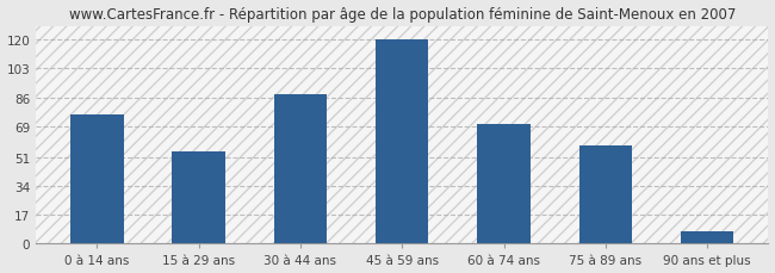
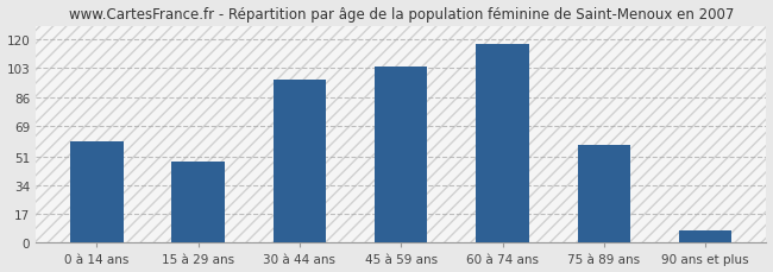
0 à 14 ans: 76 -> 60
15 à 29 ans: 54 -> 48
30 à 44 ans: 88 -> 96
45 à 59 ans: 120 -> 104
60 à 74 ans: 70 -> 117
